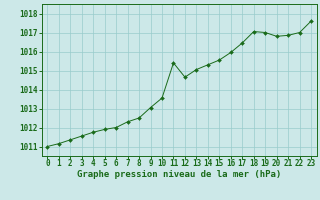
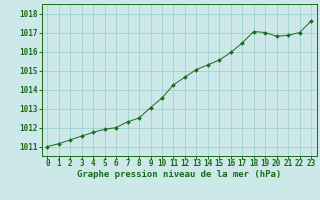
11: 1015.4 -> 1014.2
